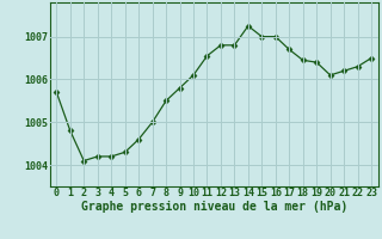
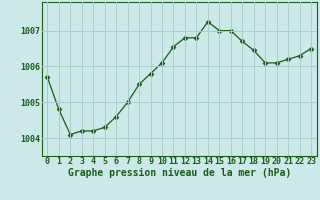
19: 1006.40 -> 1006.10
